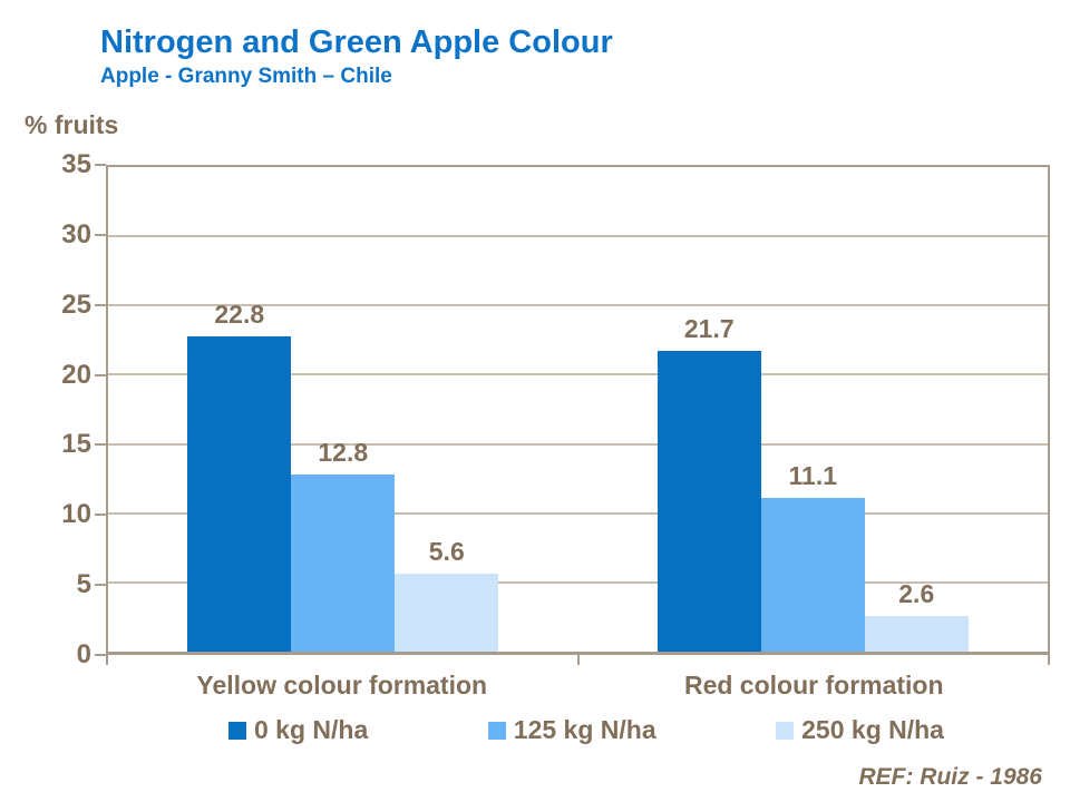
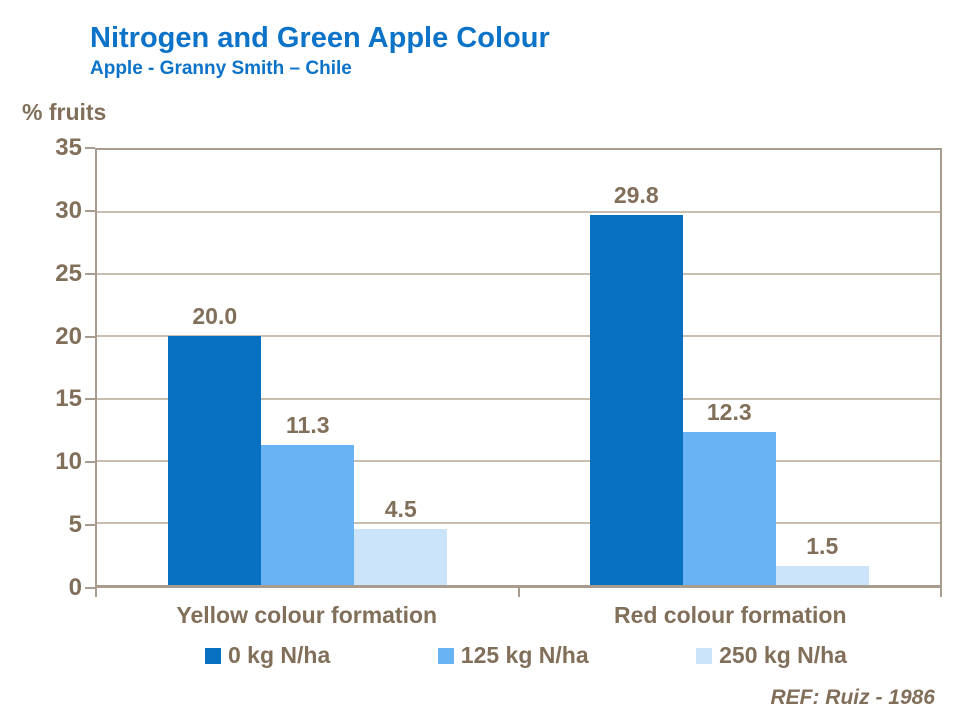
0 kg N/ha/Yellow colour formation: 22.8 -> 20.0
125 kg N/ha/Yellow colour formation: 12.8 -> 11.3
250 kg N/ha/Yellow colour formation: 5.6 -> 4.5
0 kg N/ha/Red colour formation: 21.7 -> 29.8
125 kg N/ha/Red colour formation: 11.1 -> 12.3
250 kg N/ha/Red colour formation: 2.6 -> 1.5
